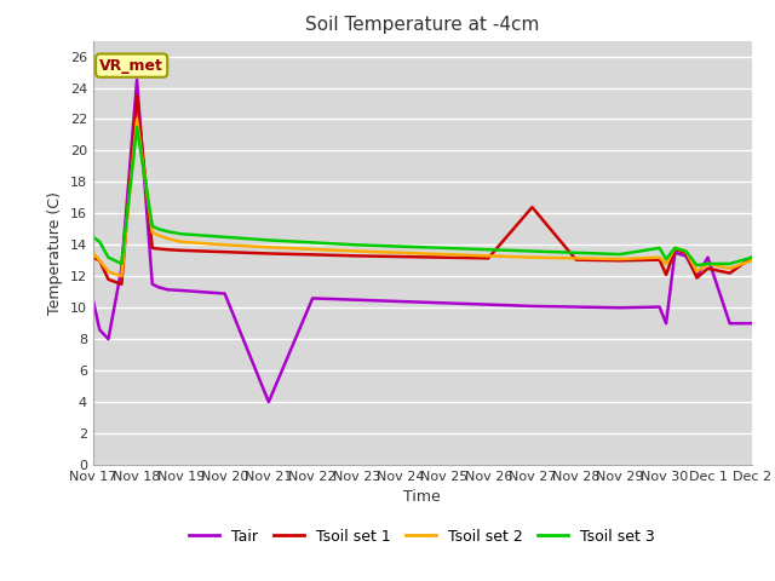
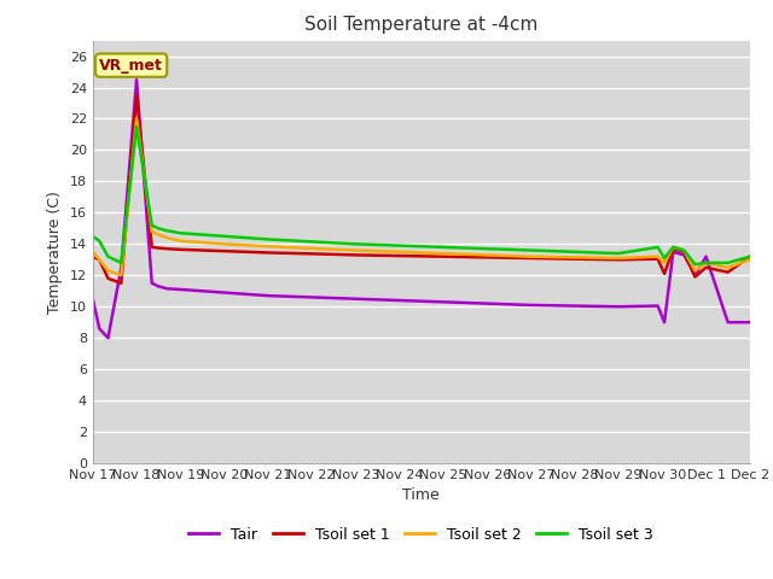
Tair/Nov 21: 4.0 -> 10.7
Tsoil set 1/Nov 27: 16.4 -> 13.1
